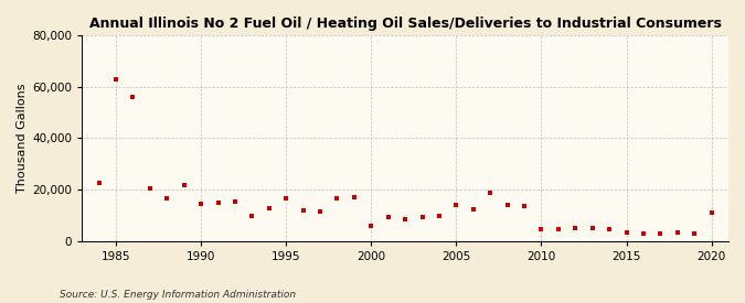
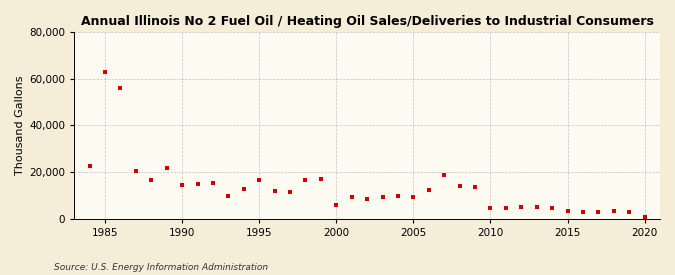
2005: 14,000 -> 9,500
2020: 11,000 -> 1,000
